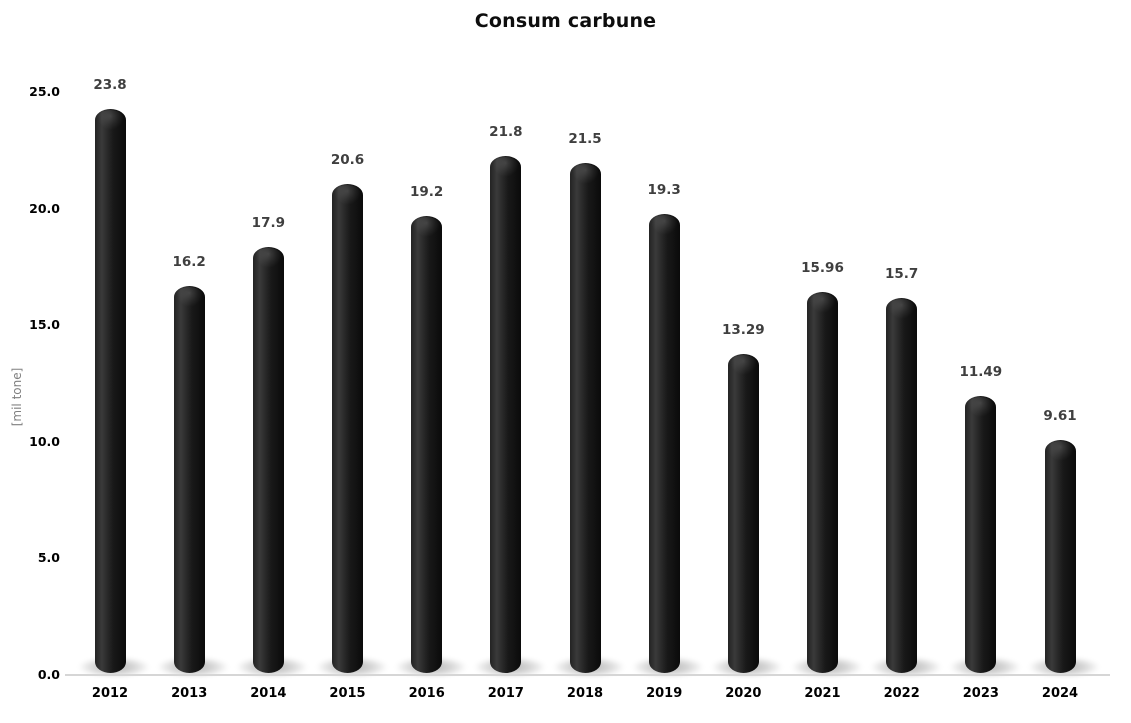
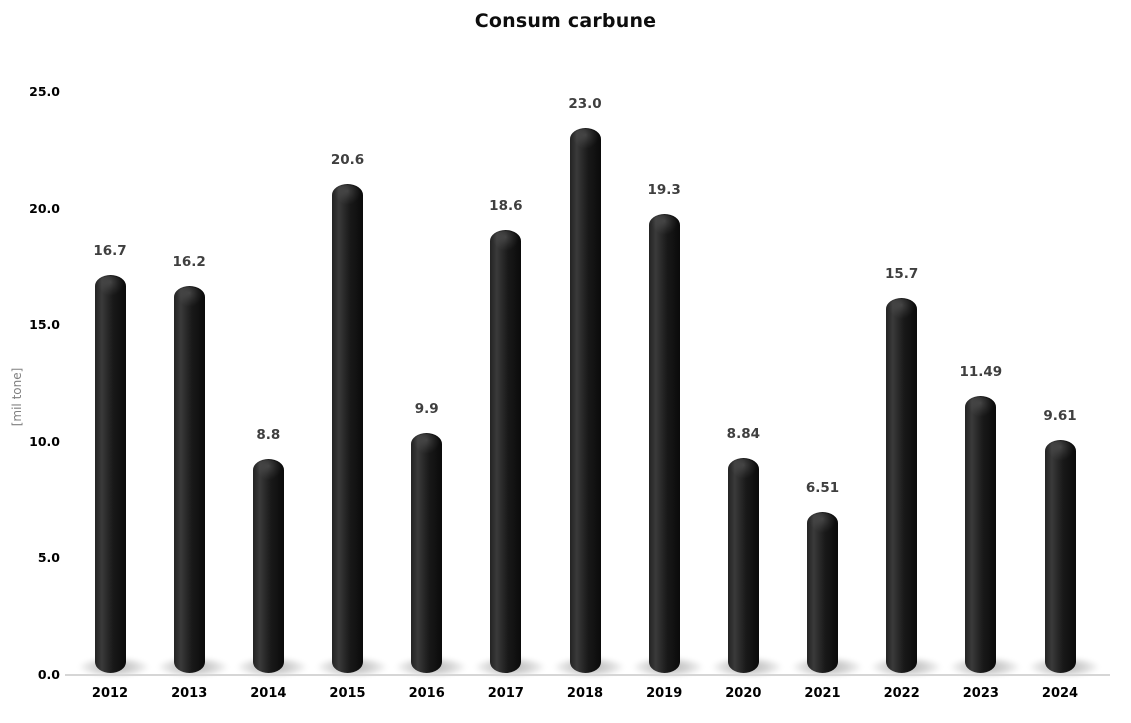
2012: 23.8 -> 16.7
2014: 17.9 -> 8.8
2016: 19.2 -> 9.9
2017: 21.8 -> 18.6
2018: 21.5 -> 23.0
2020: 13.29 -> 8.84
2021: 15.96 -> 6.51
